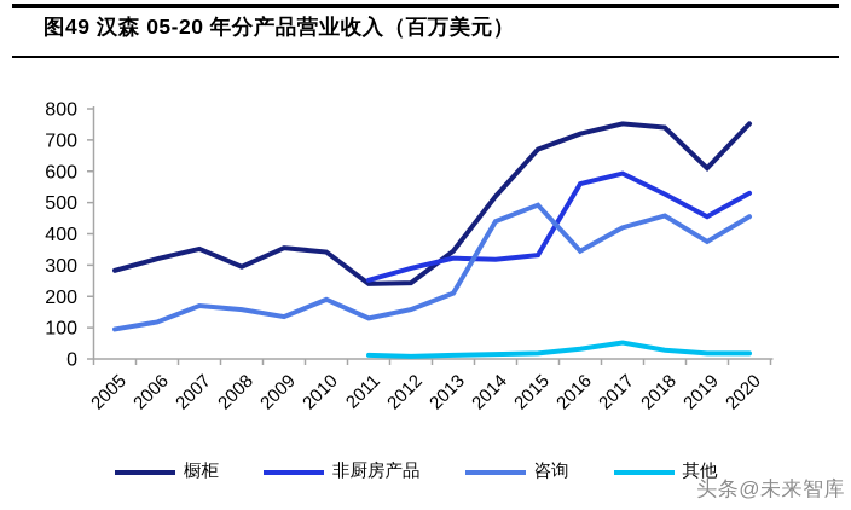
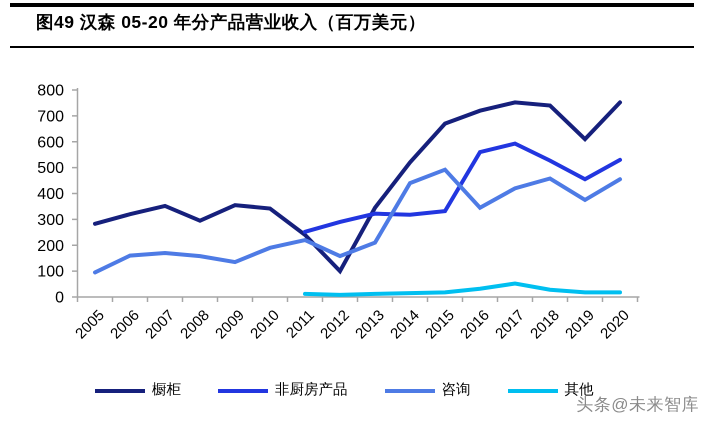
咨询/2006: 120 -> 160
咨询/2011: 130 -> 220
橱柜/2012: 240 -> 100
